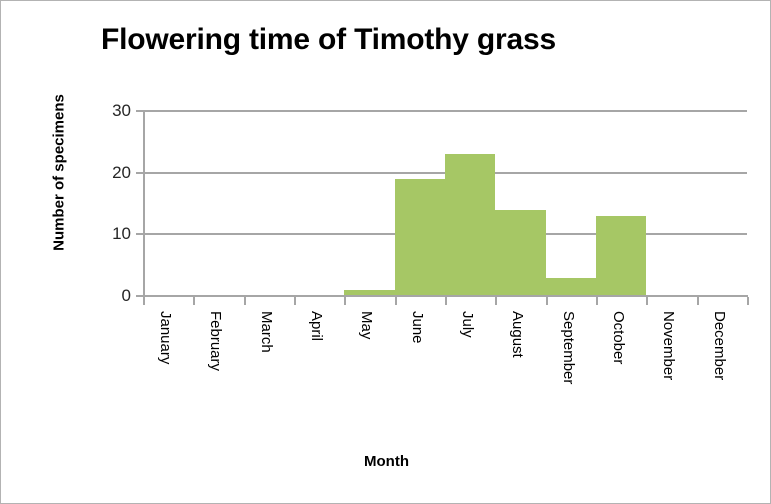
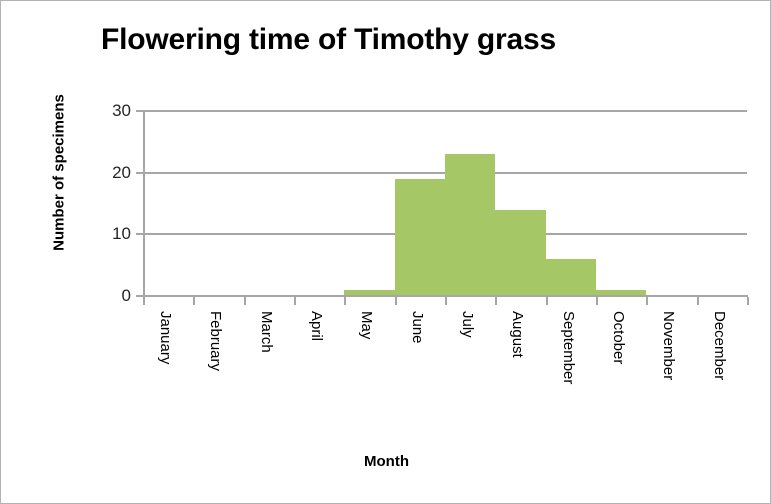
September: 3 -> 6
October: 13 -> 1
